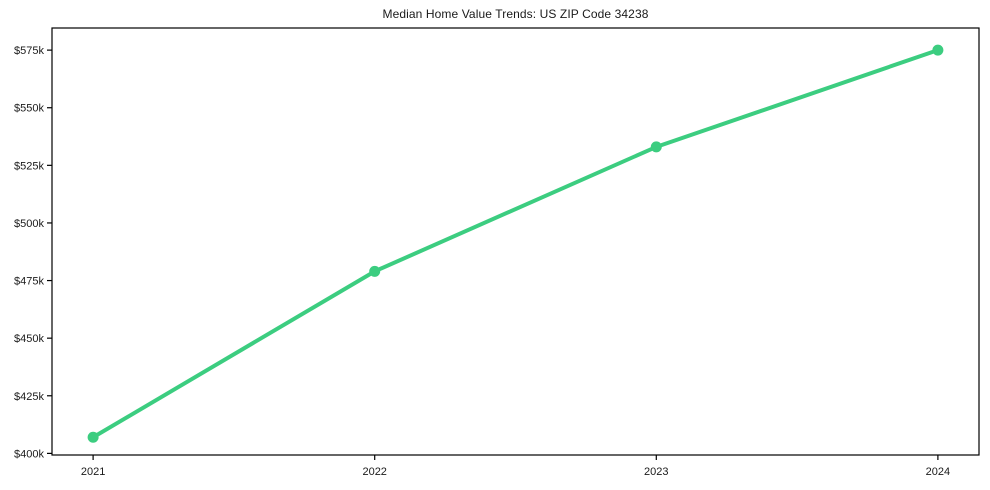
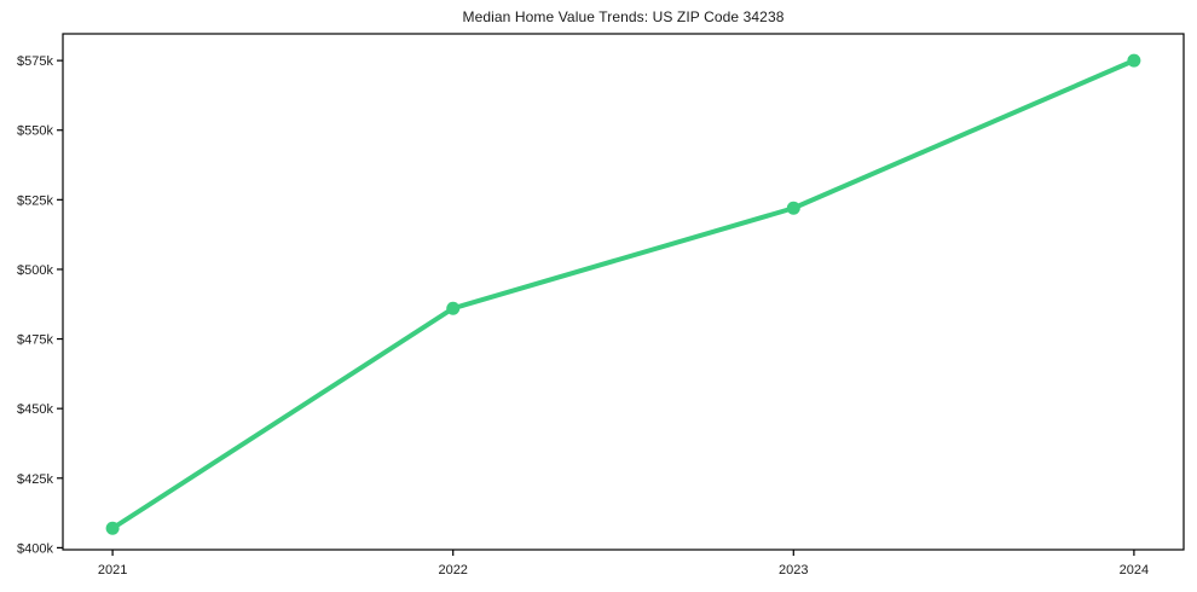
2022: $479k -> $486k
2023: $533k -> $522k
